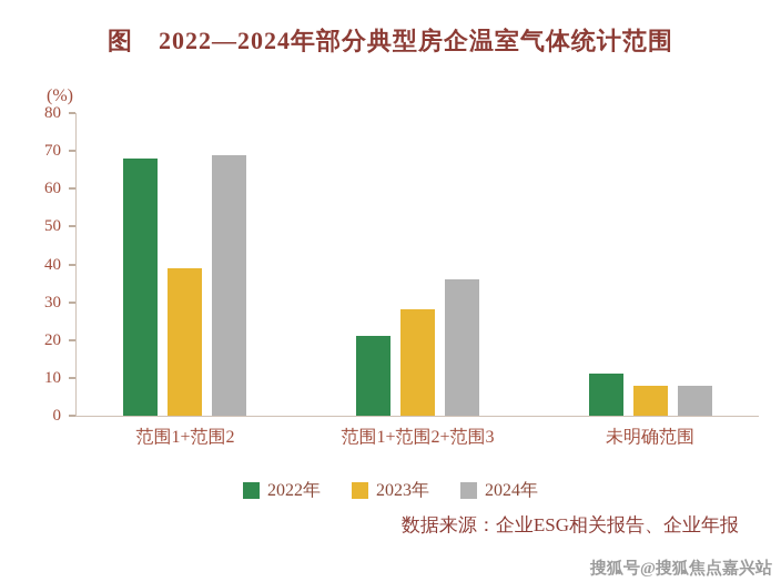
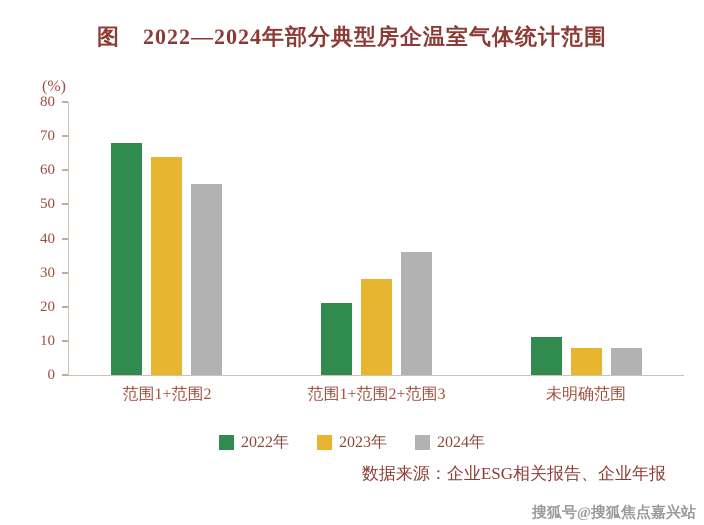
2023年/范围1+范围2: 39 -> 64
2024年/范围1+范围2: 69 -> 56
